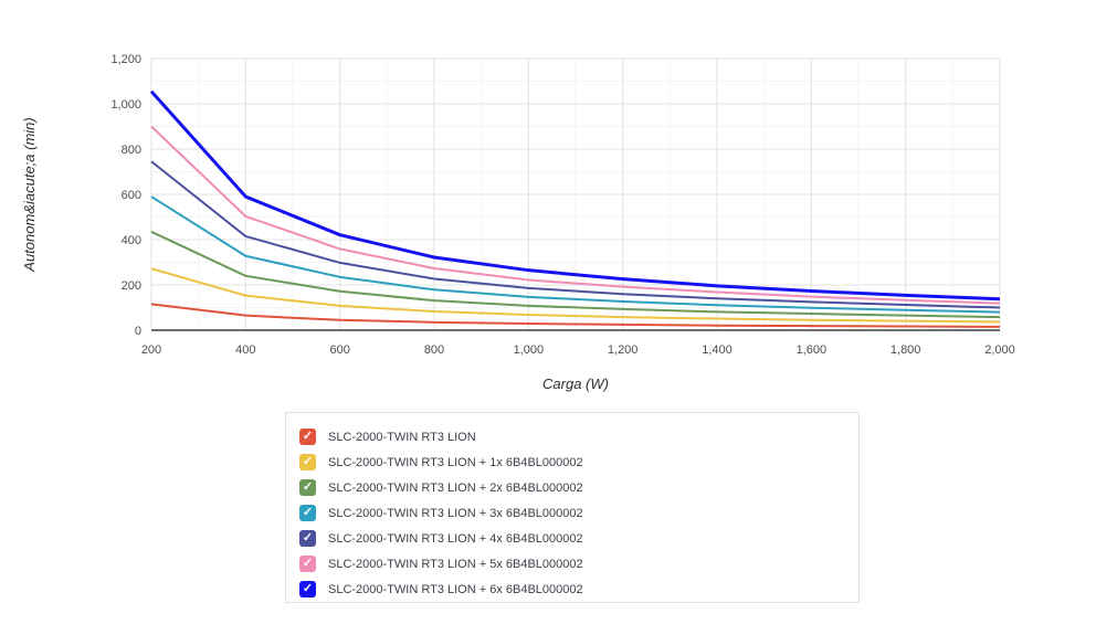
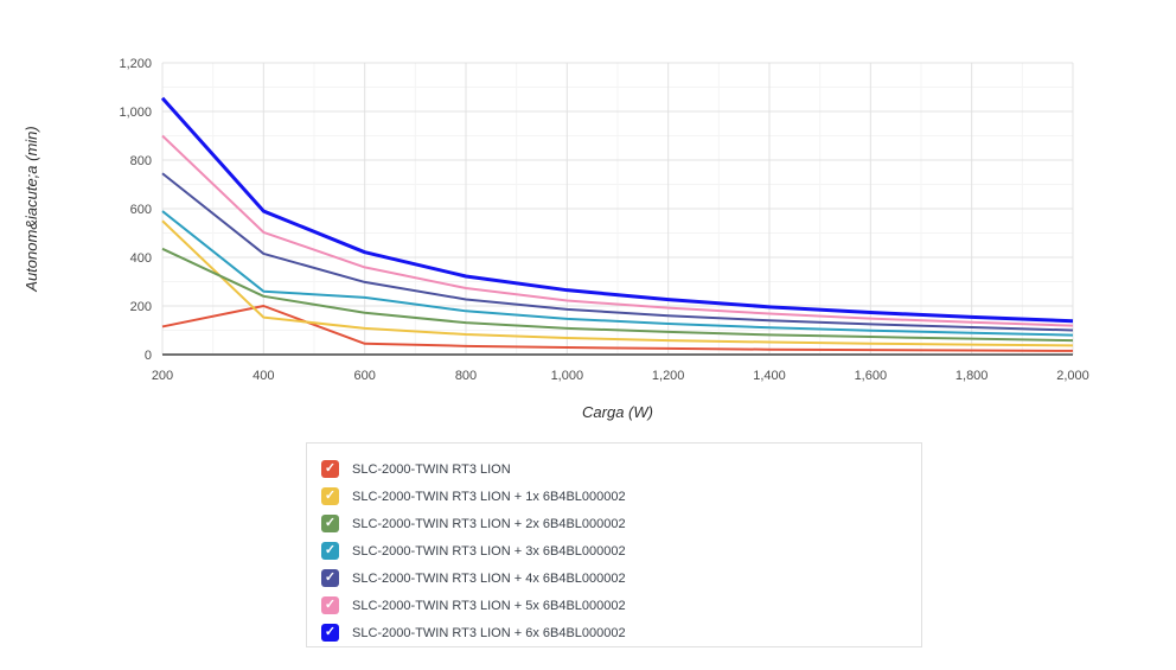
SLC-2000-TWIN RT3 LION + 1x 6B4BL000002/200: 270 -> 550
SLC-2000-TWIN RT3 LION/400: 60 -> 200
SLC-2000-TWIN RT3 LION + 3x 6B4BL000002/400: 330 -> 260
